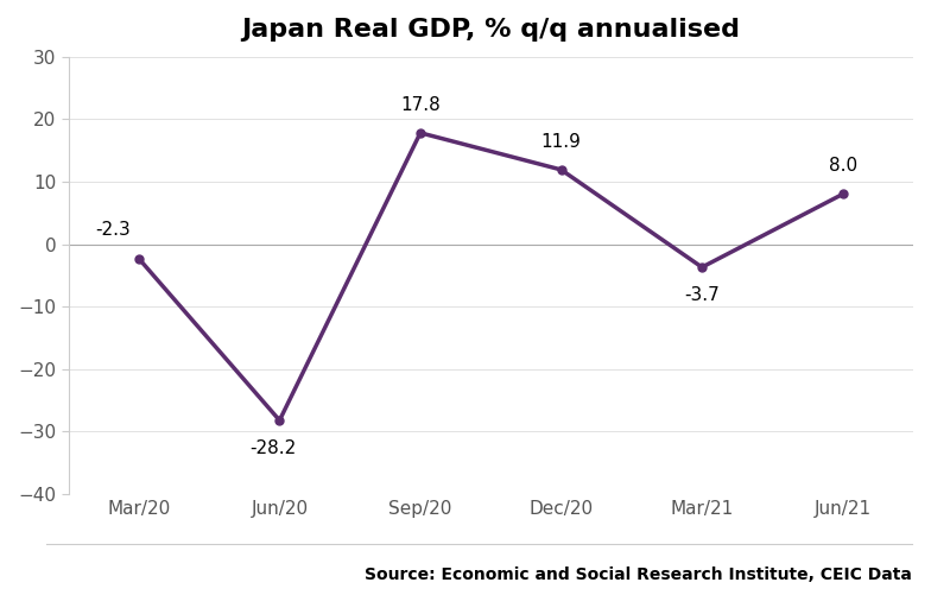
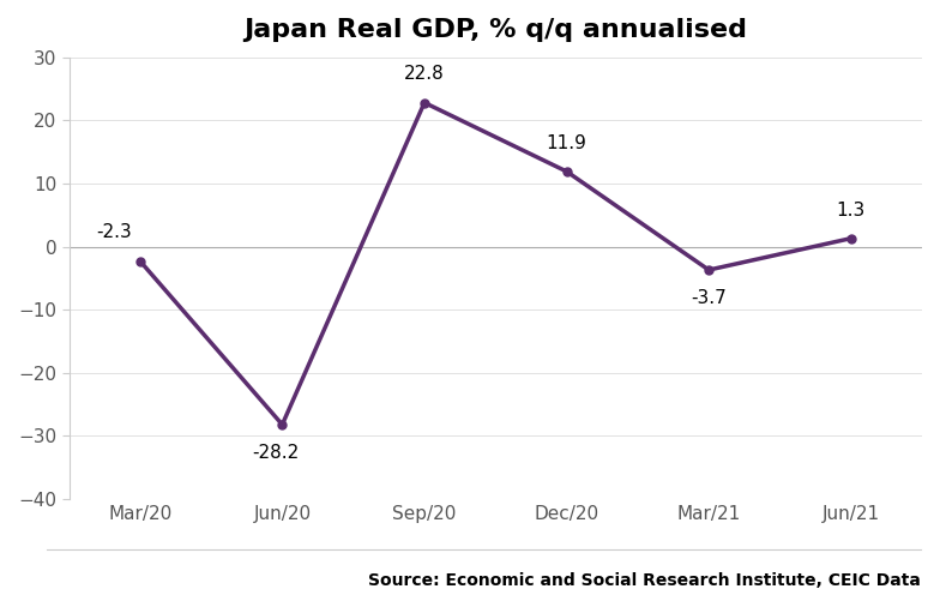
Sep/20: 17.8 -> 22.8
Jun/21: 8.0 -> 1.3
